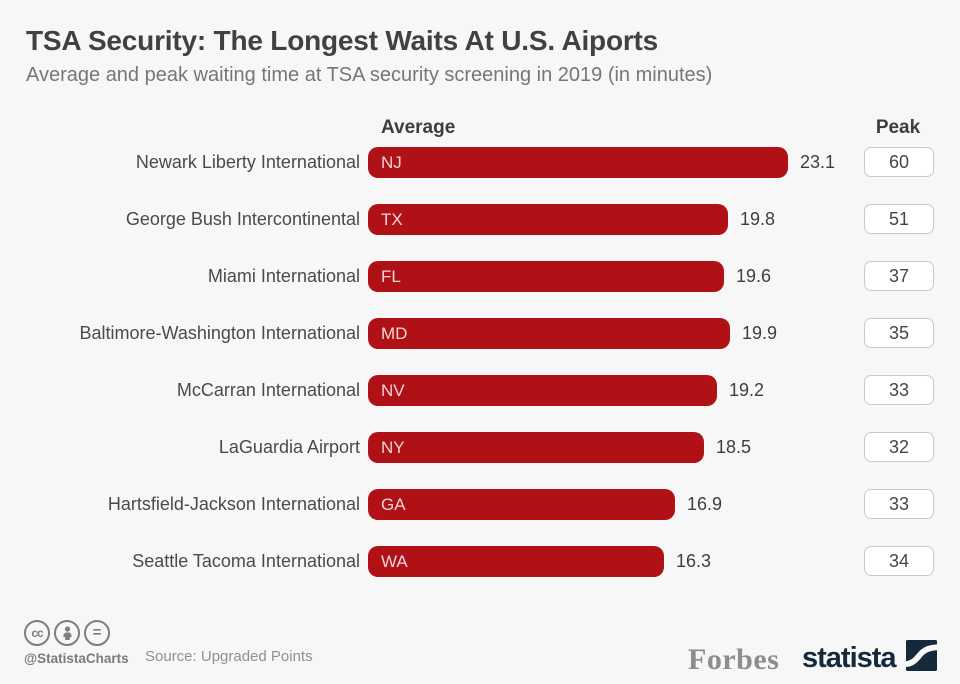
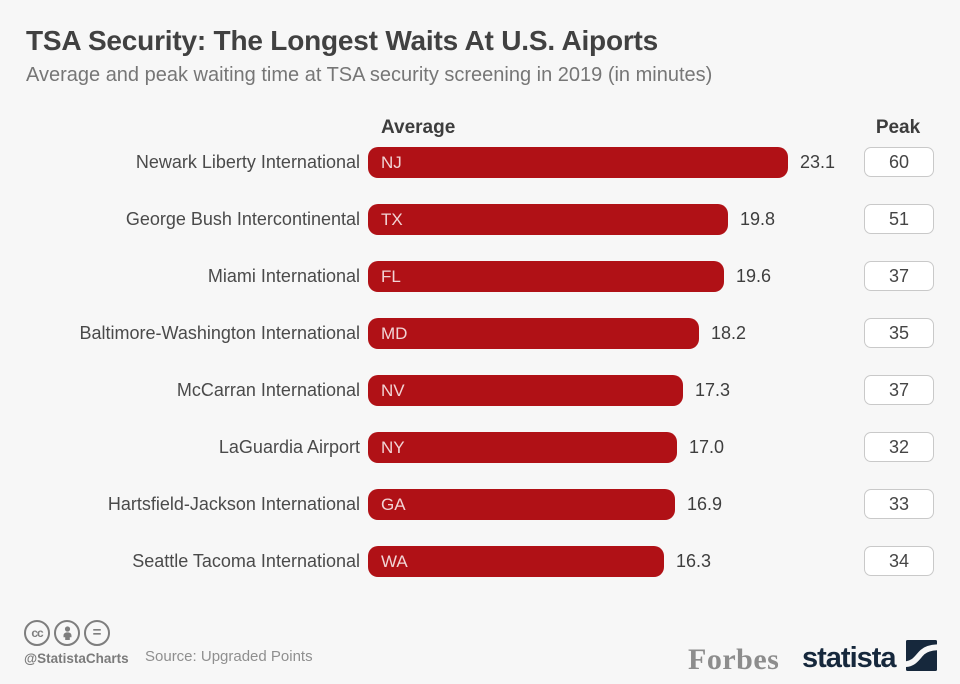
Average/Baltimore-Washington International: 19.9 -> 18.2
Average/McCarran International: 19.2 -> 17.3
Peak/McCarran International: 33 -> 37
Average/LaGuardia Airport: 18.5 -> 17.0
